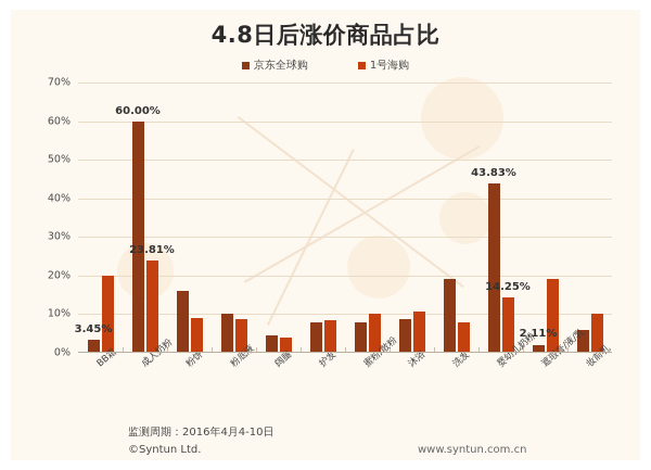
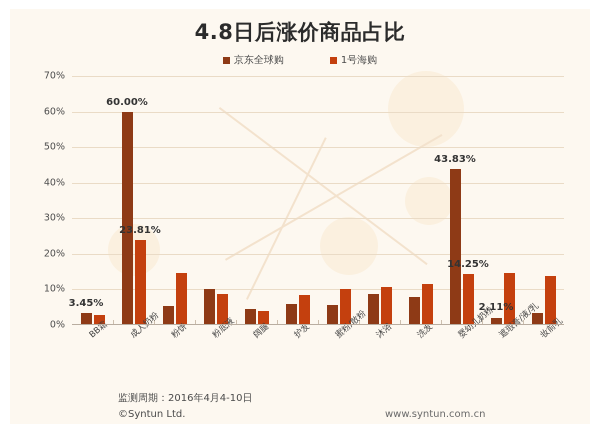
1号海购/BB霜: 20% -> 3%
京东全球购/粉饼: 16% -> 5%
1号海购/粉饼: 9% -> 15%
京东全球购/护发: 8% -> 6%
京东全球购/蜜粉/散粉: 8% -> 6%
京东全球购/洗发: 19% -> 8%
1号海购/洗发: 8% -> 12%
1号海购/遮瑕膏/液/乳: 19% -> 15%
京东全球购/妆前乳: 6% -> 3%
1号海购/妆前乳: 10% -> 14%
